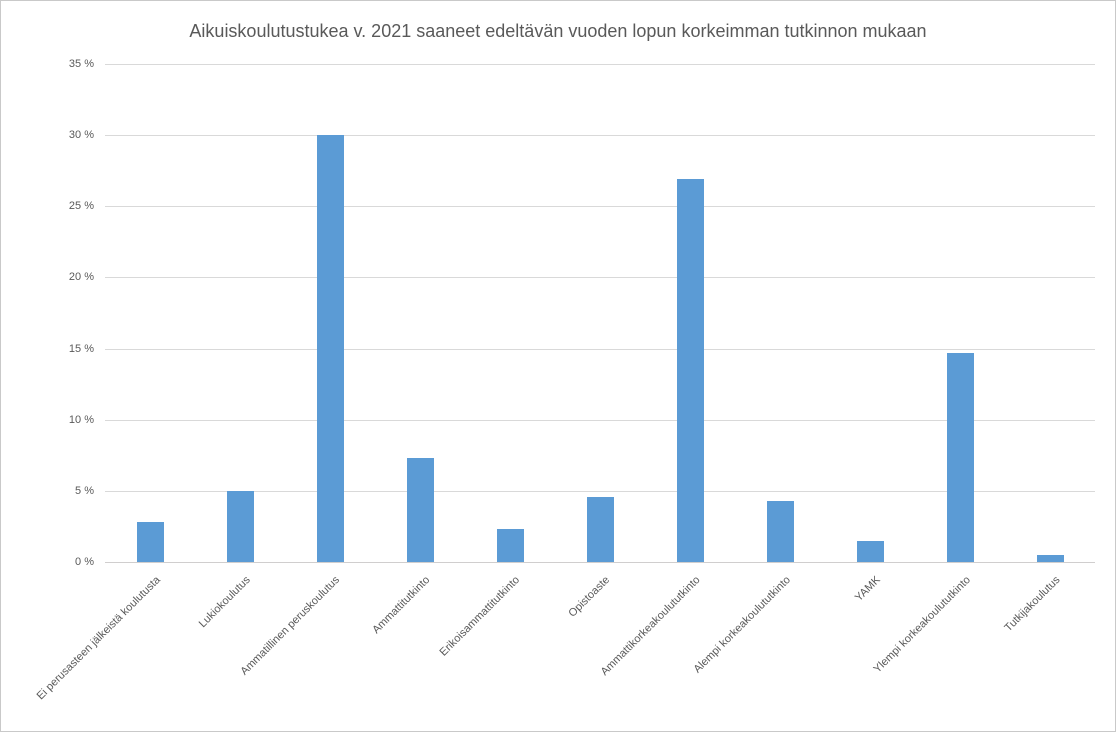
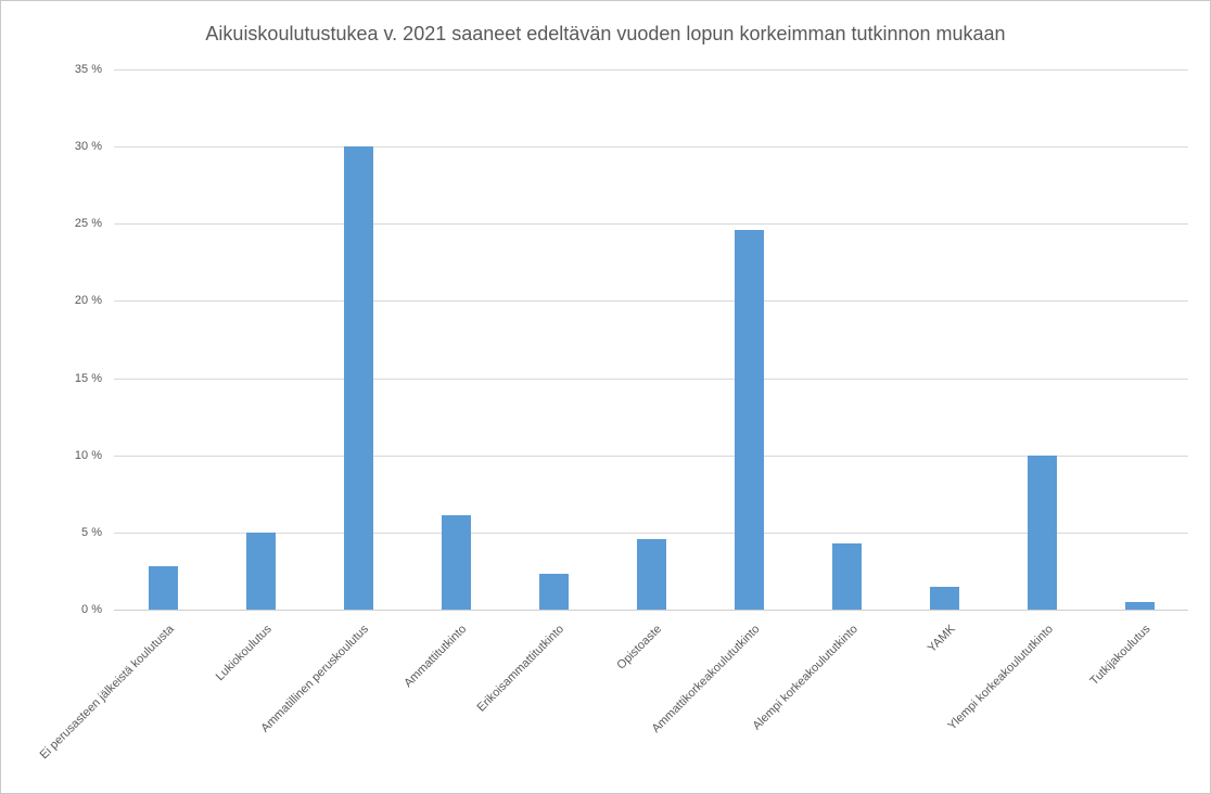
Ammattitutkinto: 7.3% -> 6.1%
Ammattikorkeakoulututkinto: 26.9% -> 24.6%
Ylempi korkeakoulututkinto: 14.7% -> 10.0%
